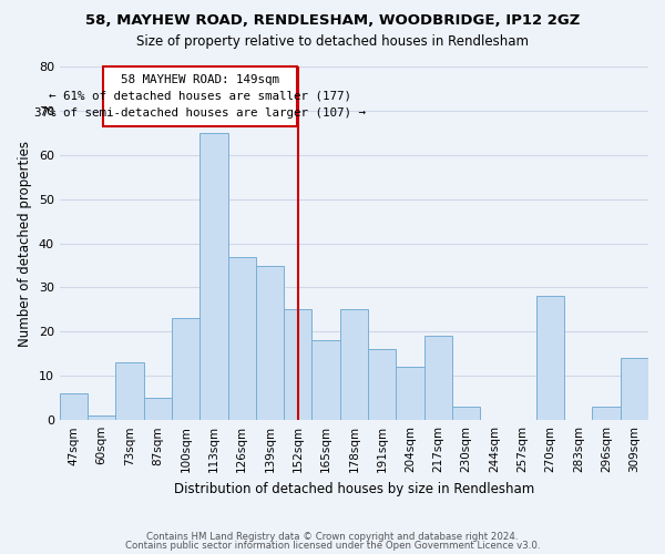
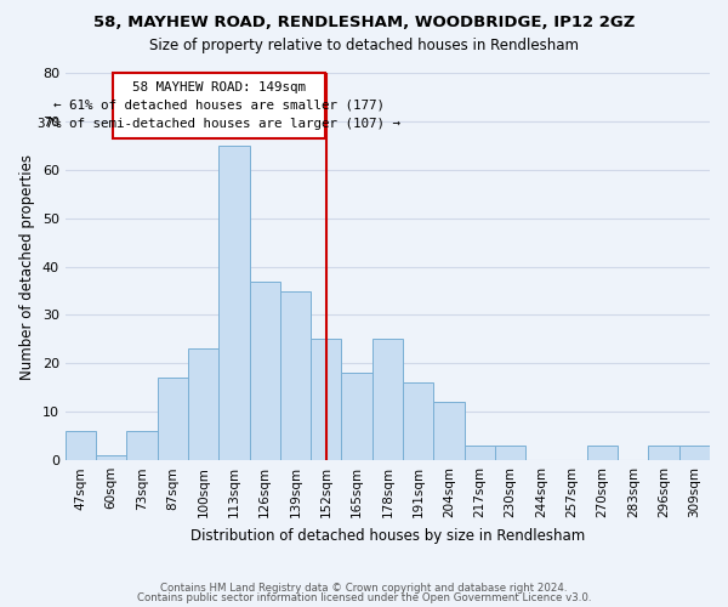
73sqm: 13 -> 6
87sqm: 5 -> 17
217sqm: 19 -> 3
270sqm: 28 -> 3
309sqm: 14 -> 3
